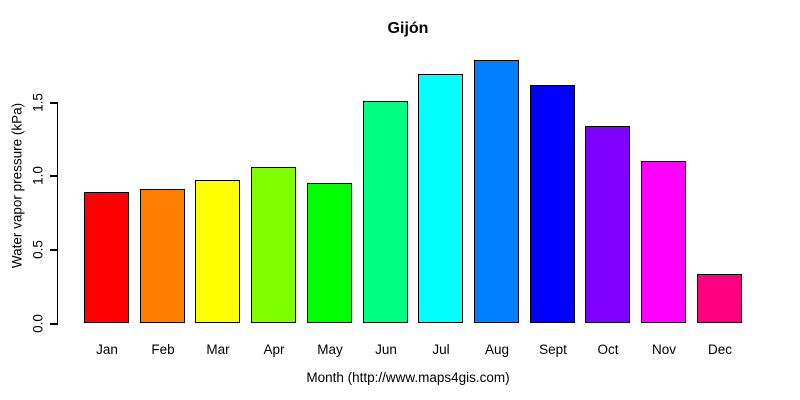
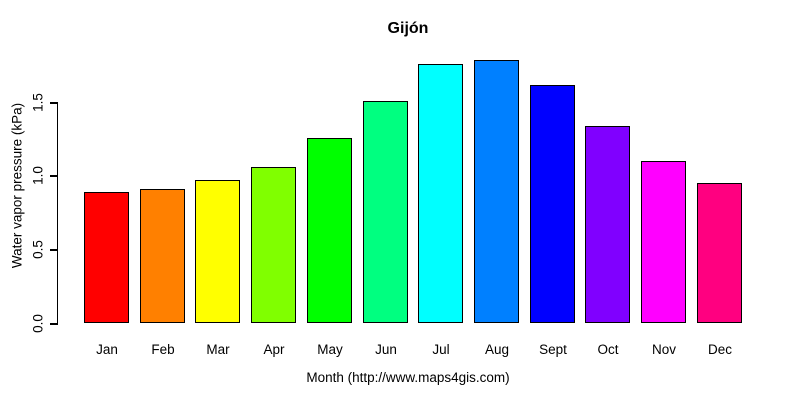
May: 0.95 -> 1.26
Jul: 1.69 -> 1.76
Dec: 0.33 -> 0.95
